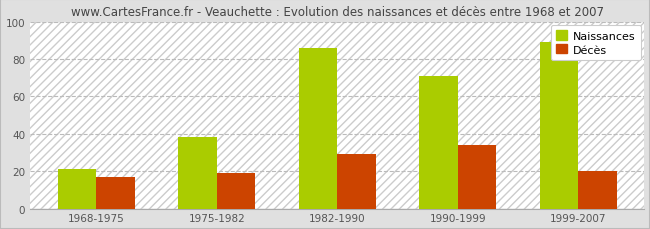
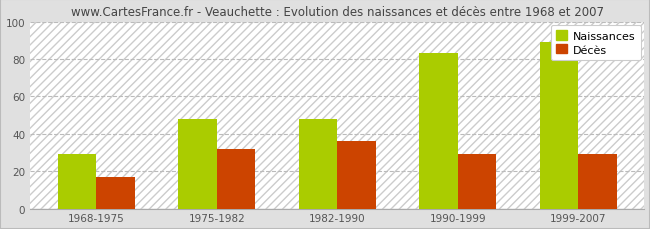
Naissances/1968-1975: 21 -> 29
Naissances/1975-1982: 38 -> 48
Décès/1975-1982: 19 -> 32
Naissances/1982-1990: 86 -> 48
Décès/1982-1990: 29 -> 36
Naissances/1990-1999: 71 -> 83
Décès/1990-1999: 34 -> 29
Décès/1999-2007: 20 -> 29
